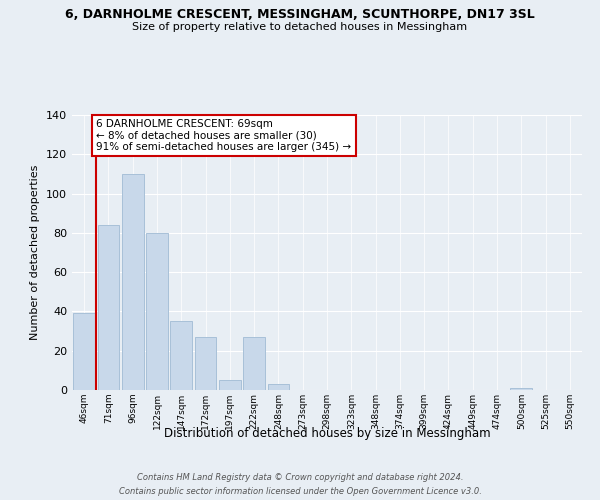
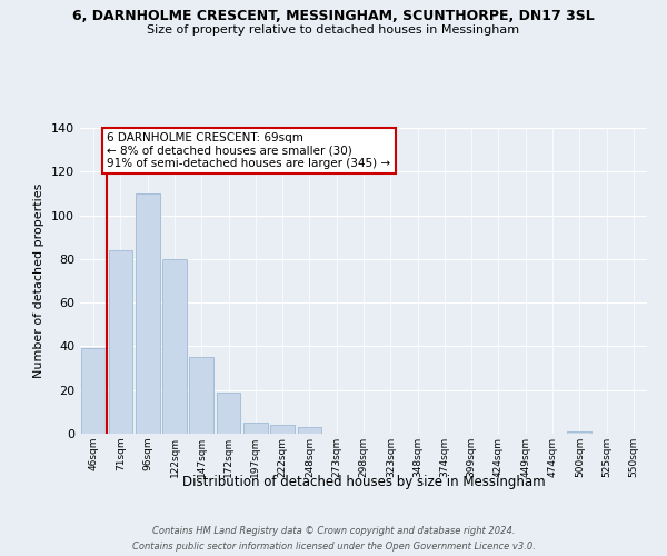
172sqm: 27 -> 19
222sqm: 27 -> 4
